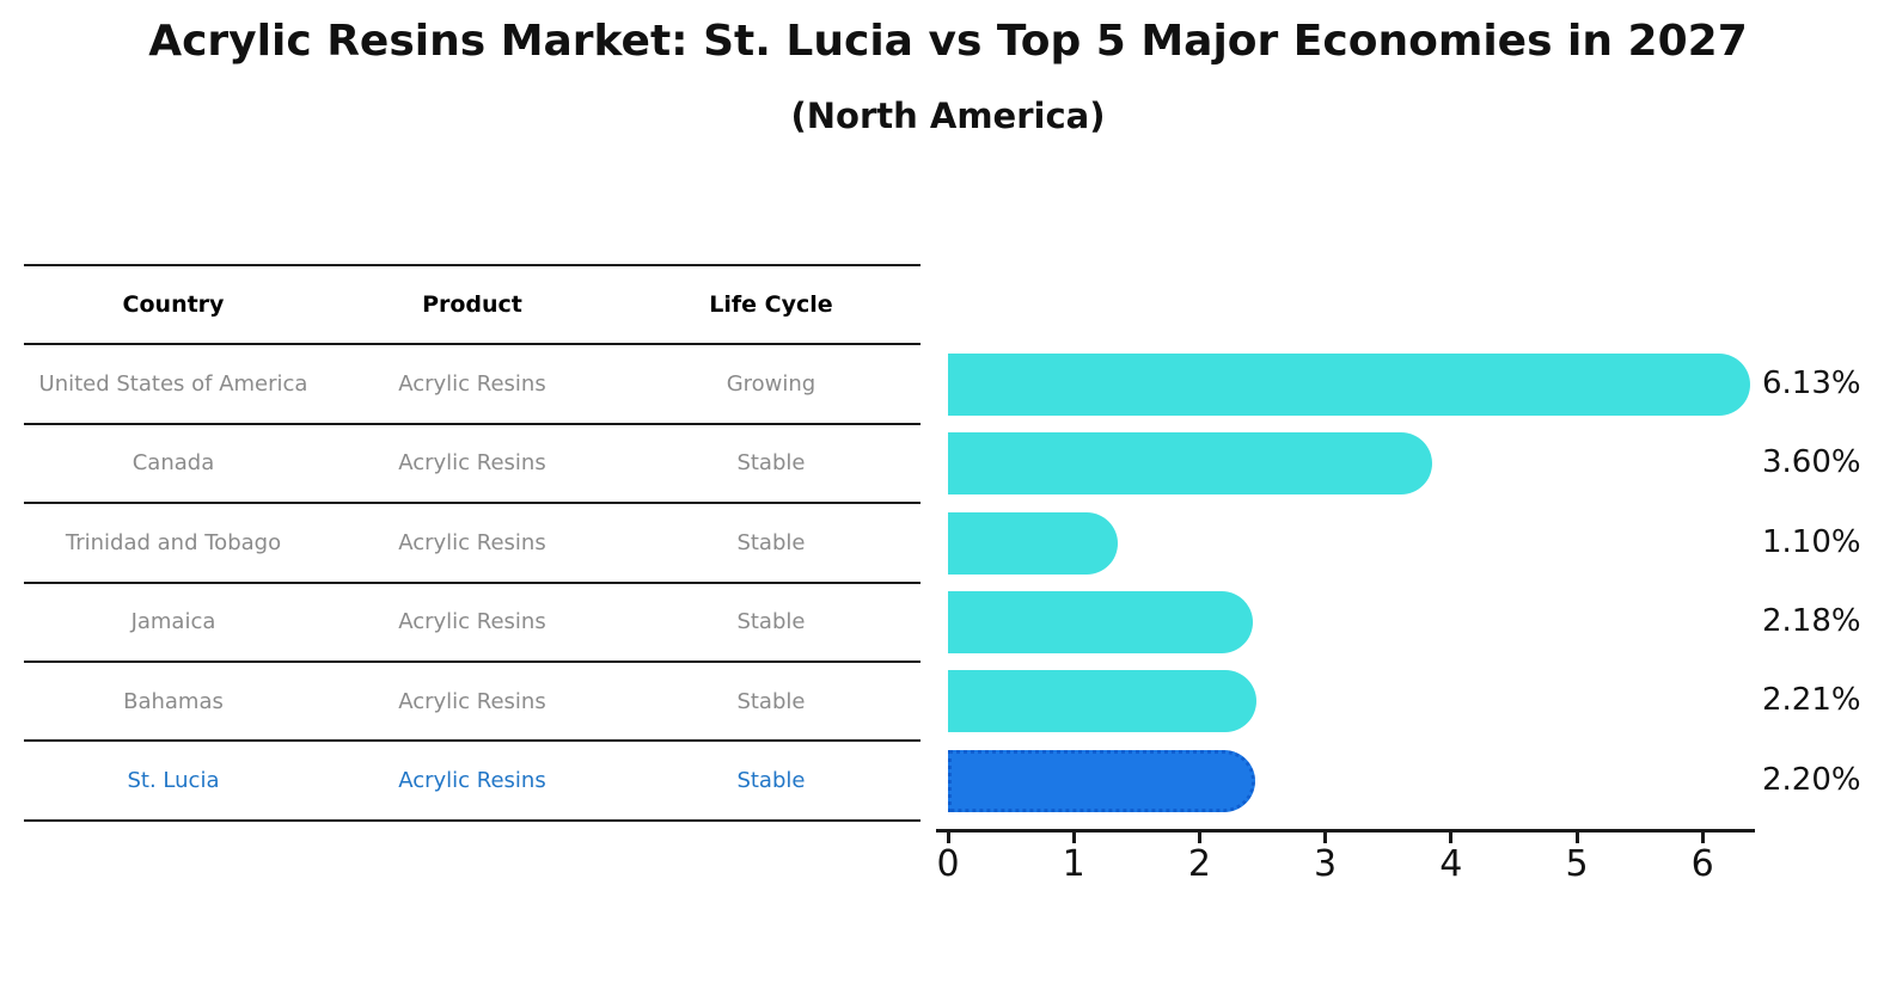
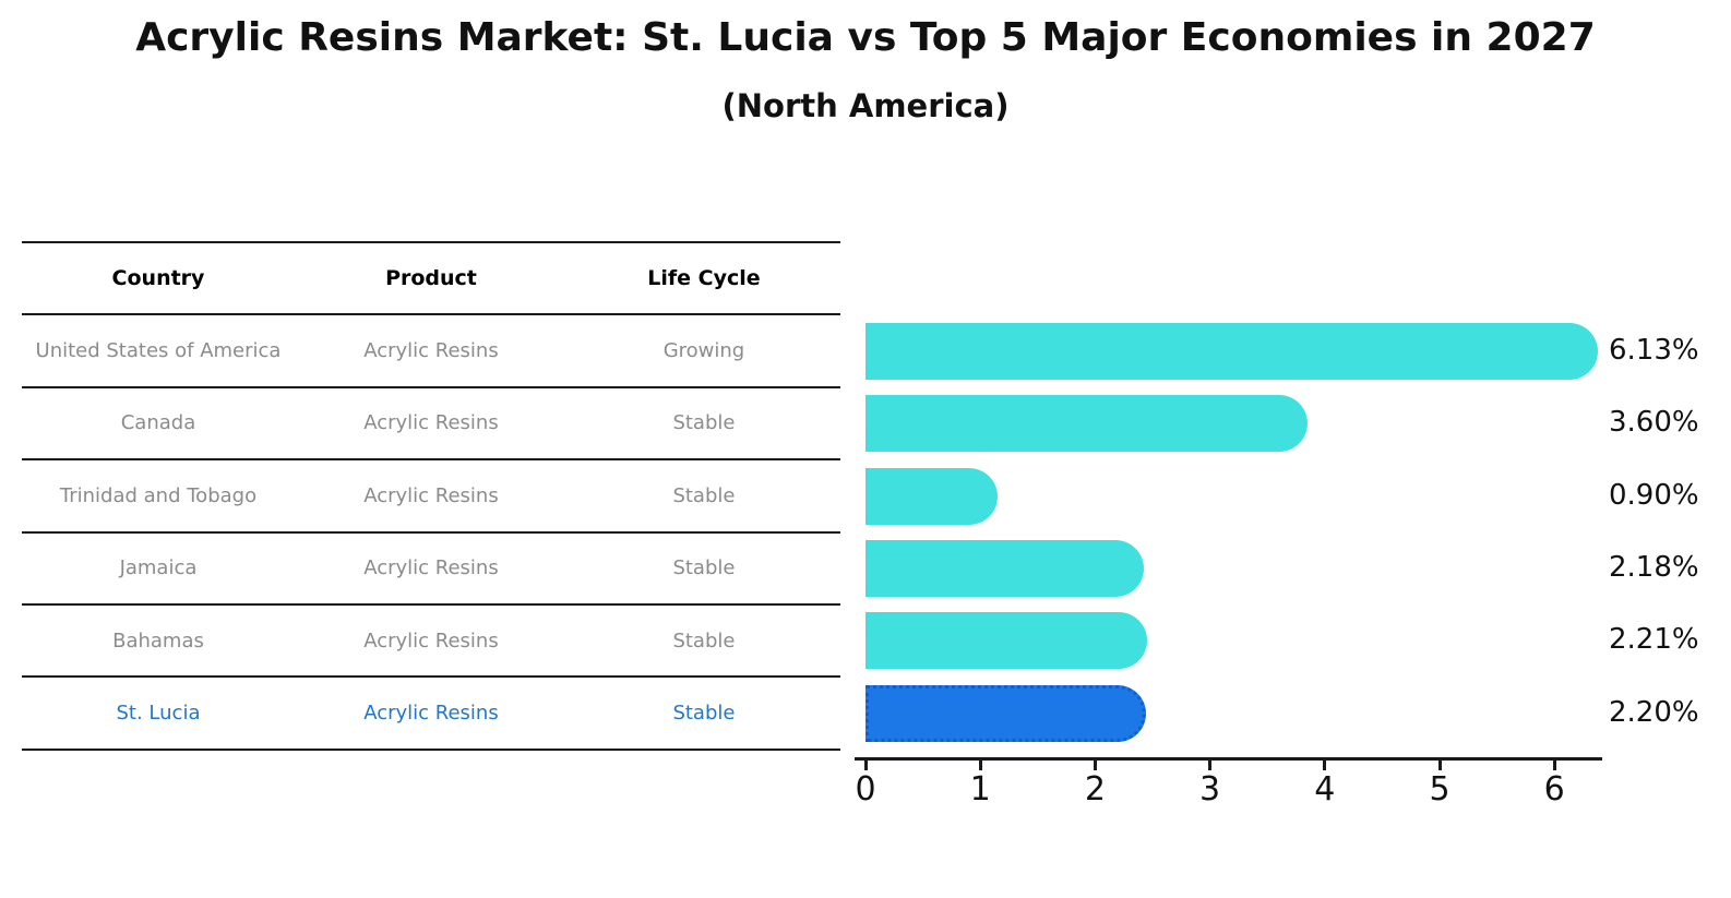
Trinidad and Tobago: 1.10% -> 0.90%
